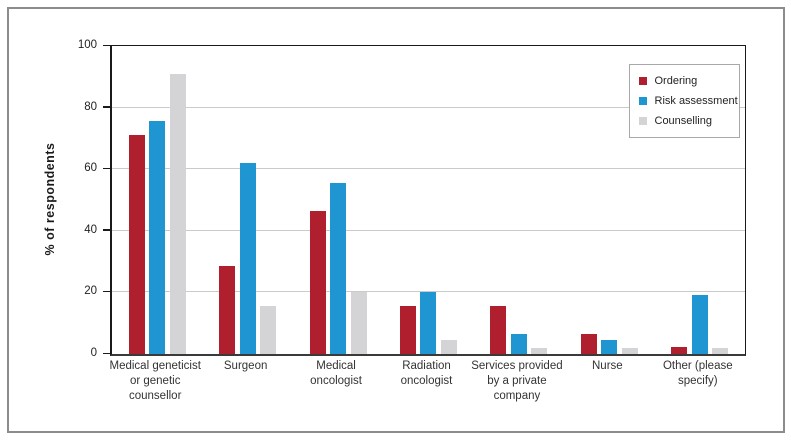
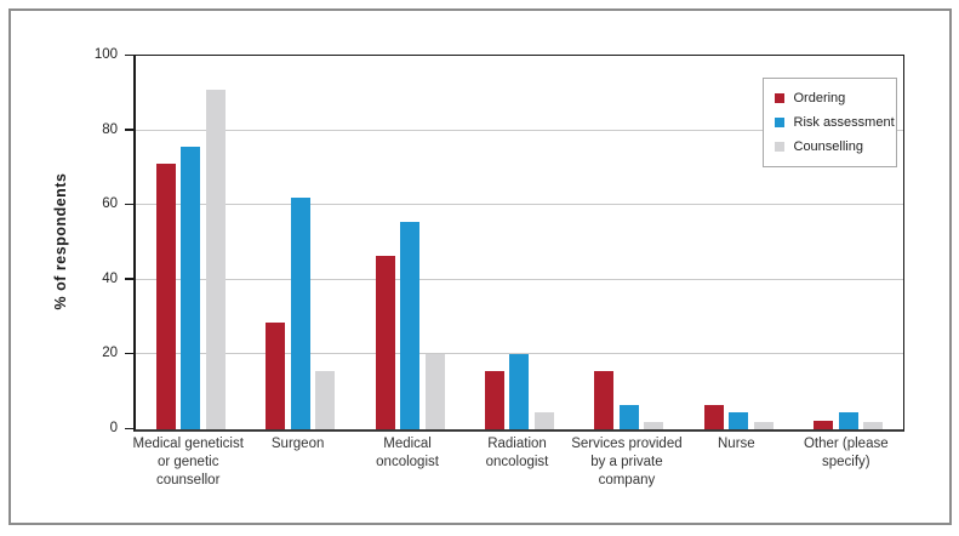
Risk assessment/Other (please specify): 19 -> 4
